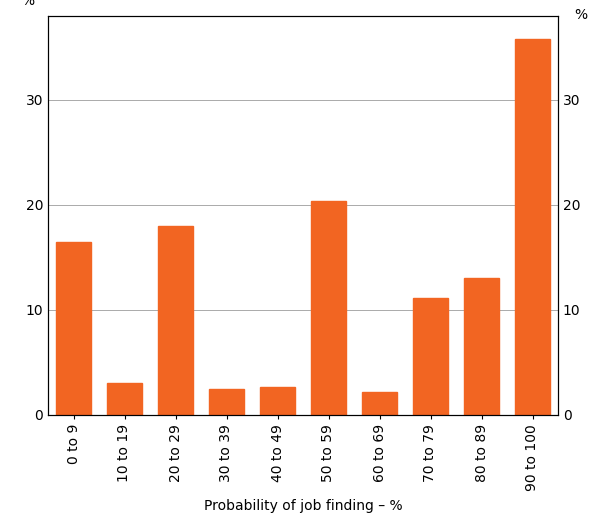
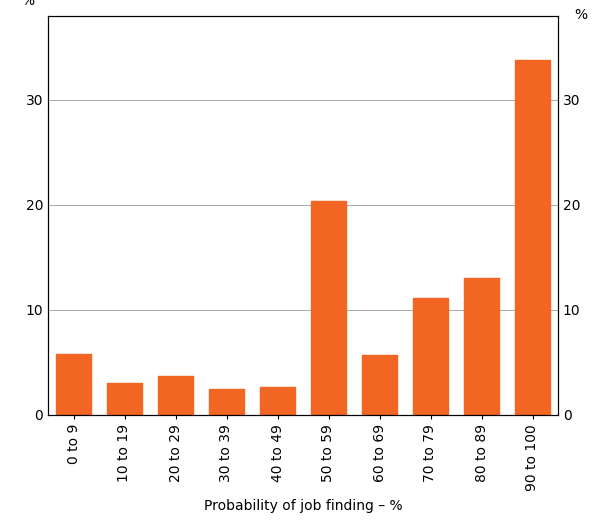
0 to 9: 16.5 -> 5.8
20 to 29: 18.0 -> 3.7
60 to 69: 2.2 -> 5.7
90 to 100: 35.8 -> 33.8
